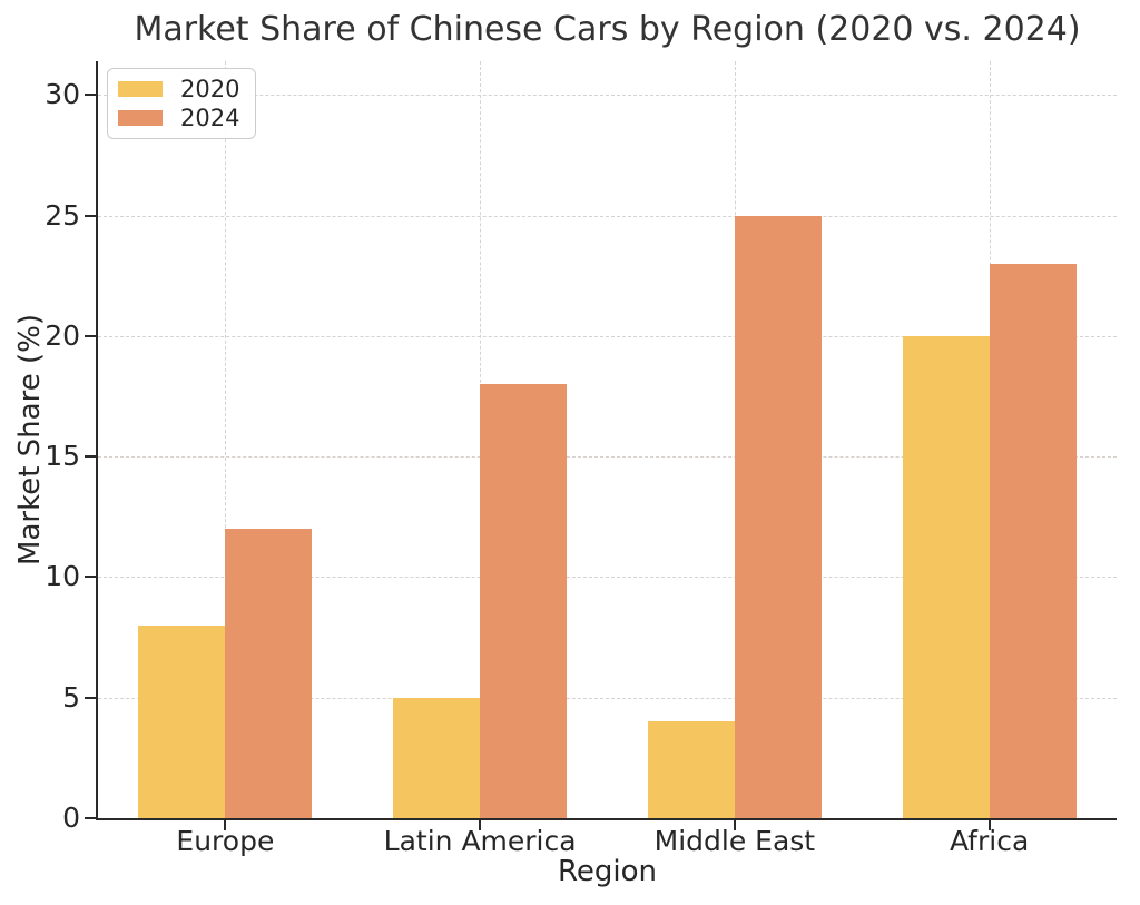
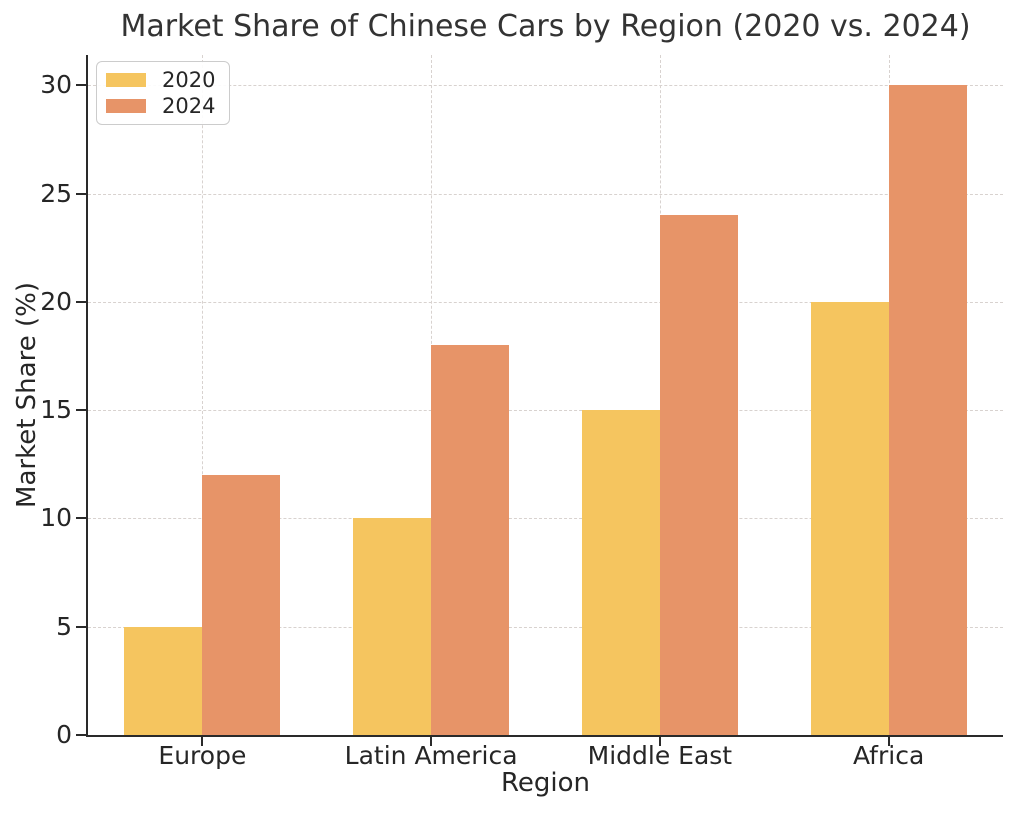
2020/Europe: 8 -> 5
2020/Latin America: 5 -> 10
2020/Middle East: 4 -> 15
2024/Middle East: 25 -> 24
2024/Africa: 23 -> 30
